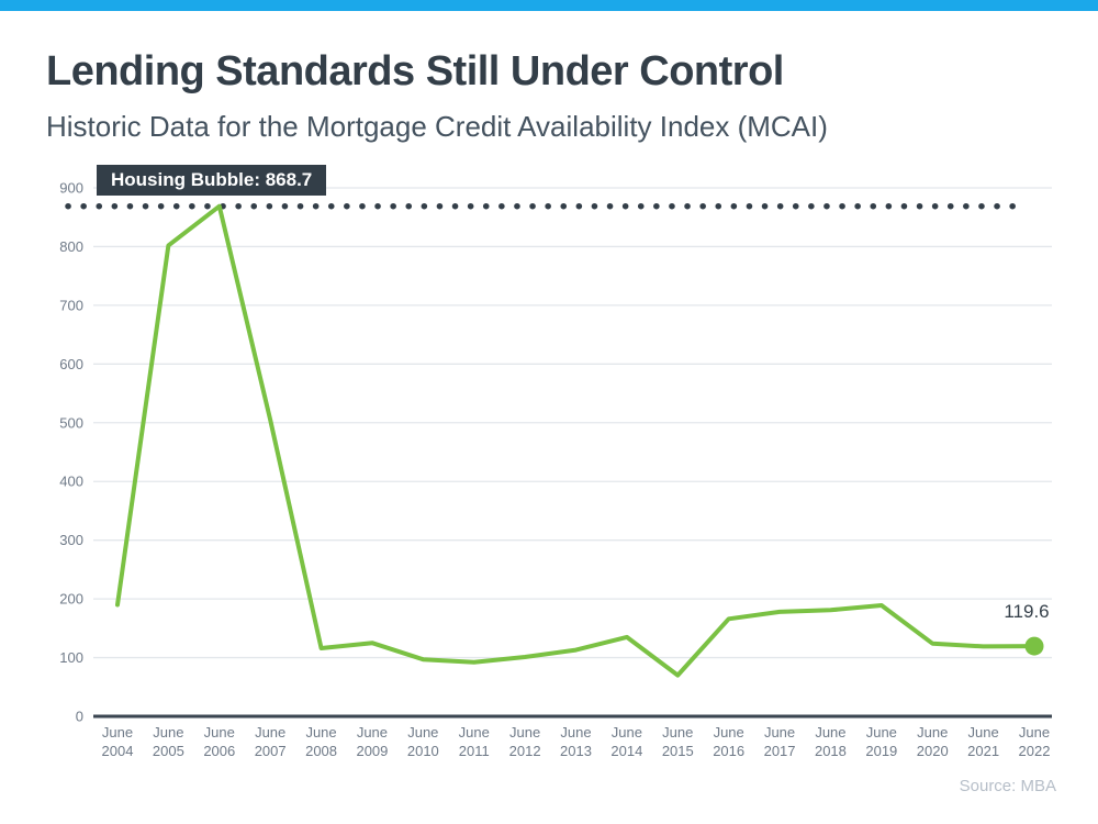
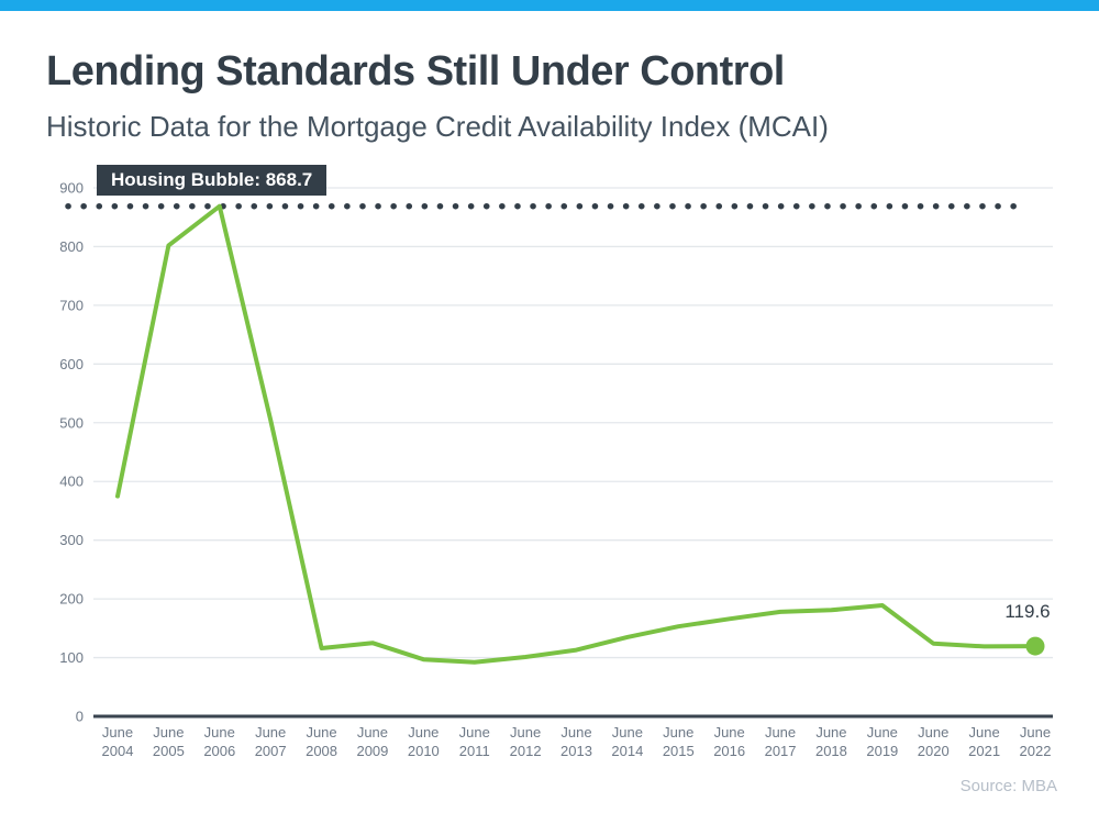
June 2004: 190 -> 380
June 2015: 70 -> 150
